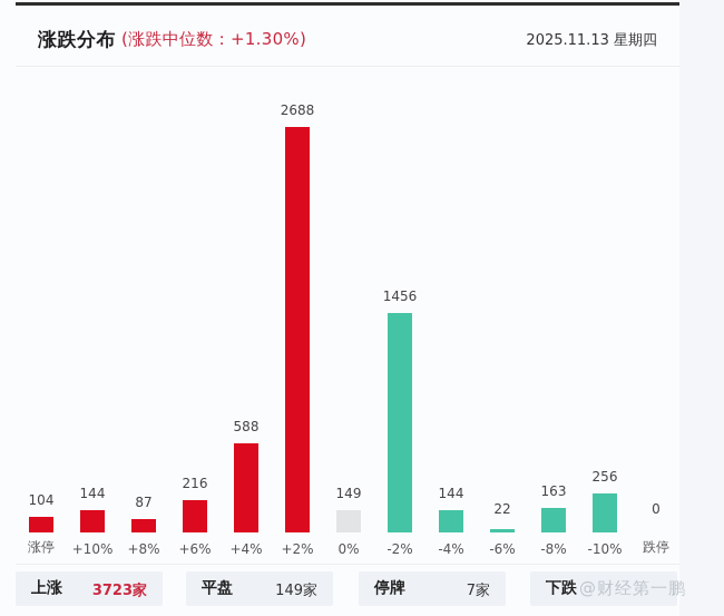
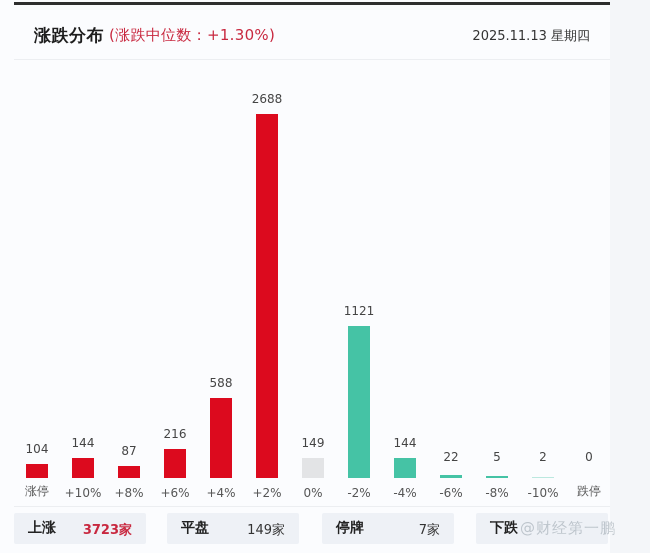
-2%: 1456 -> 1121
-8%: 163 -> 5
-10%: 256 -> 2
